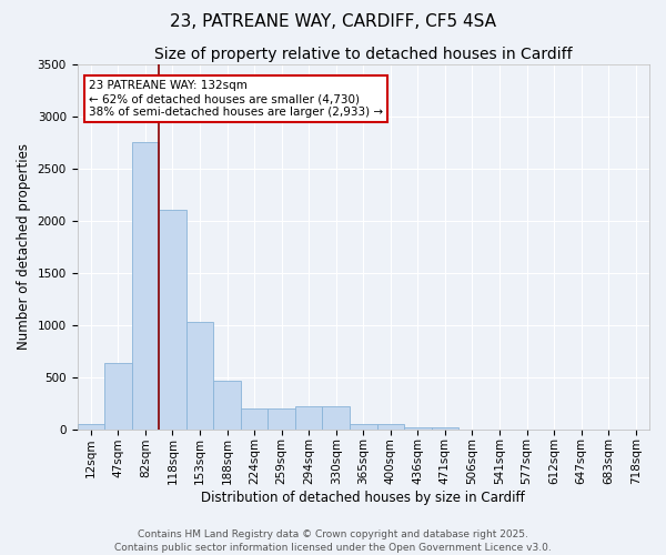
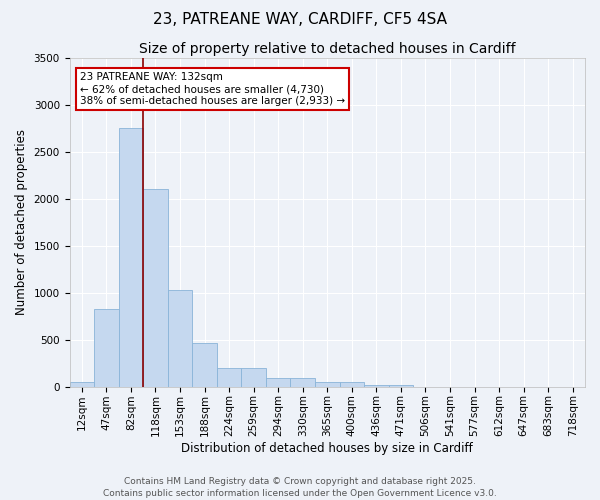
47sqm: 640 -> 830
294sqm: 220 -> 100
330sqm: 220 -> 100
